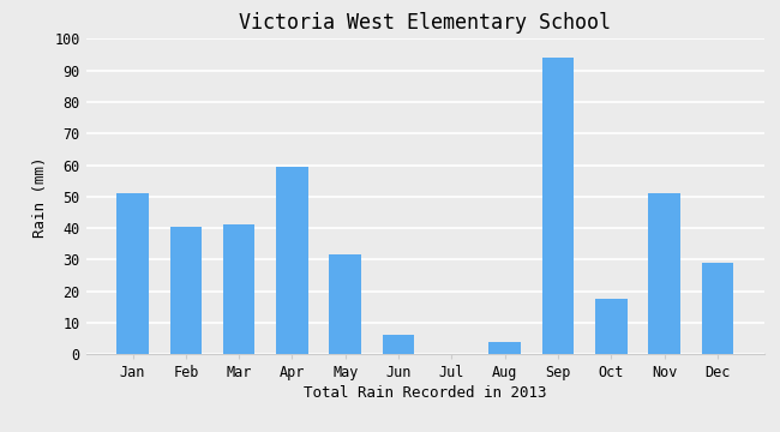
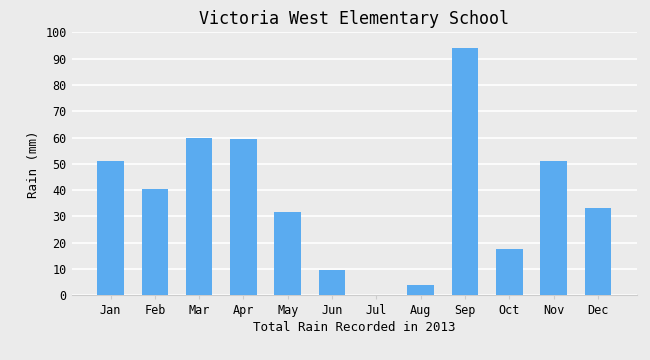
Mar: 41.0 -> 60.0
Jun: 6.0 -> 9.5
Dec: 29.0 -> 33.0
